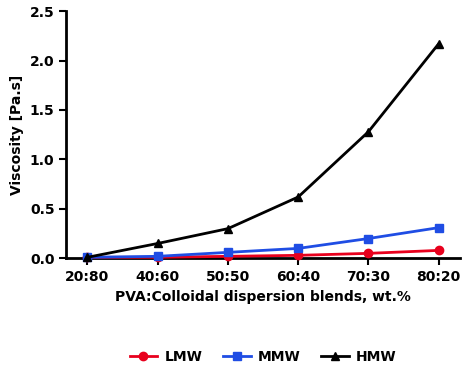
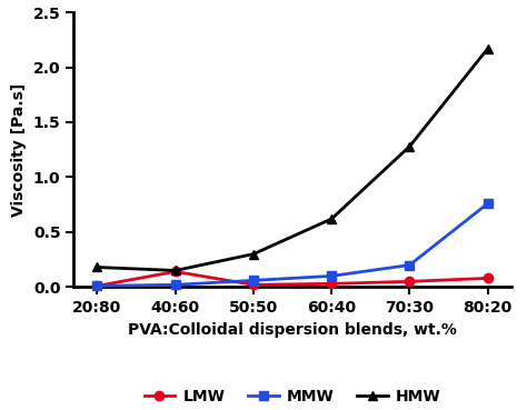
HMW/20:80: 0.01 -> 0.18
LMW/40:60: 0.01 -> 0.14
MMW/80:20: 0.31 -> 0.76
